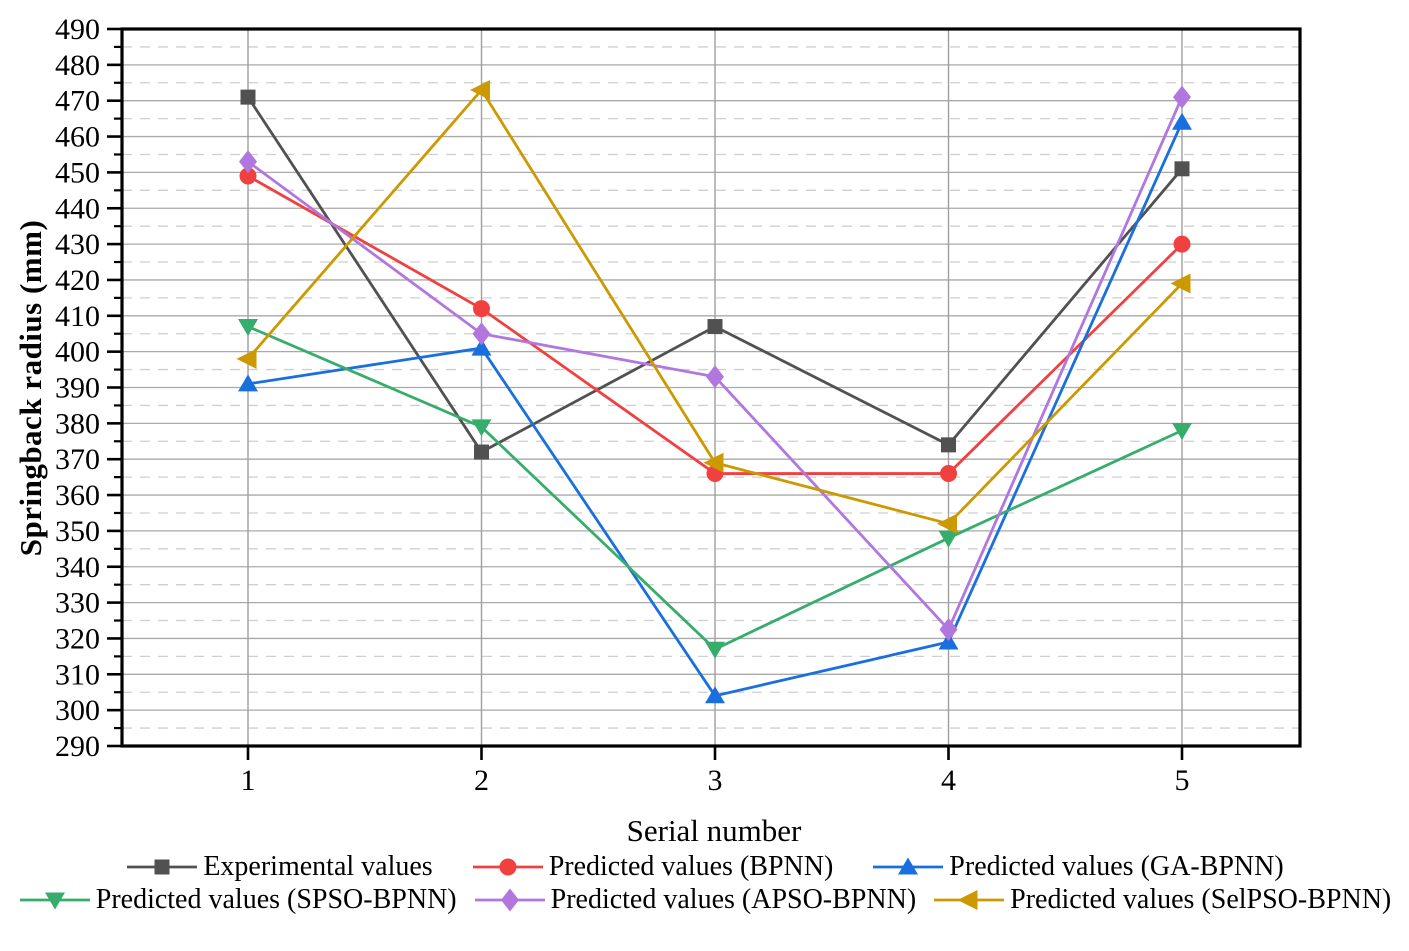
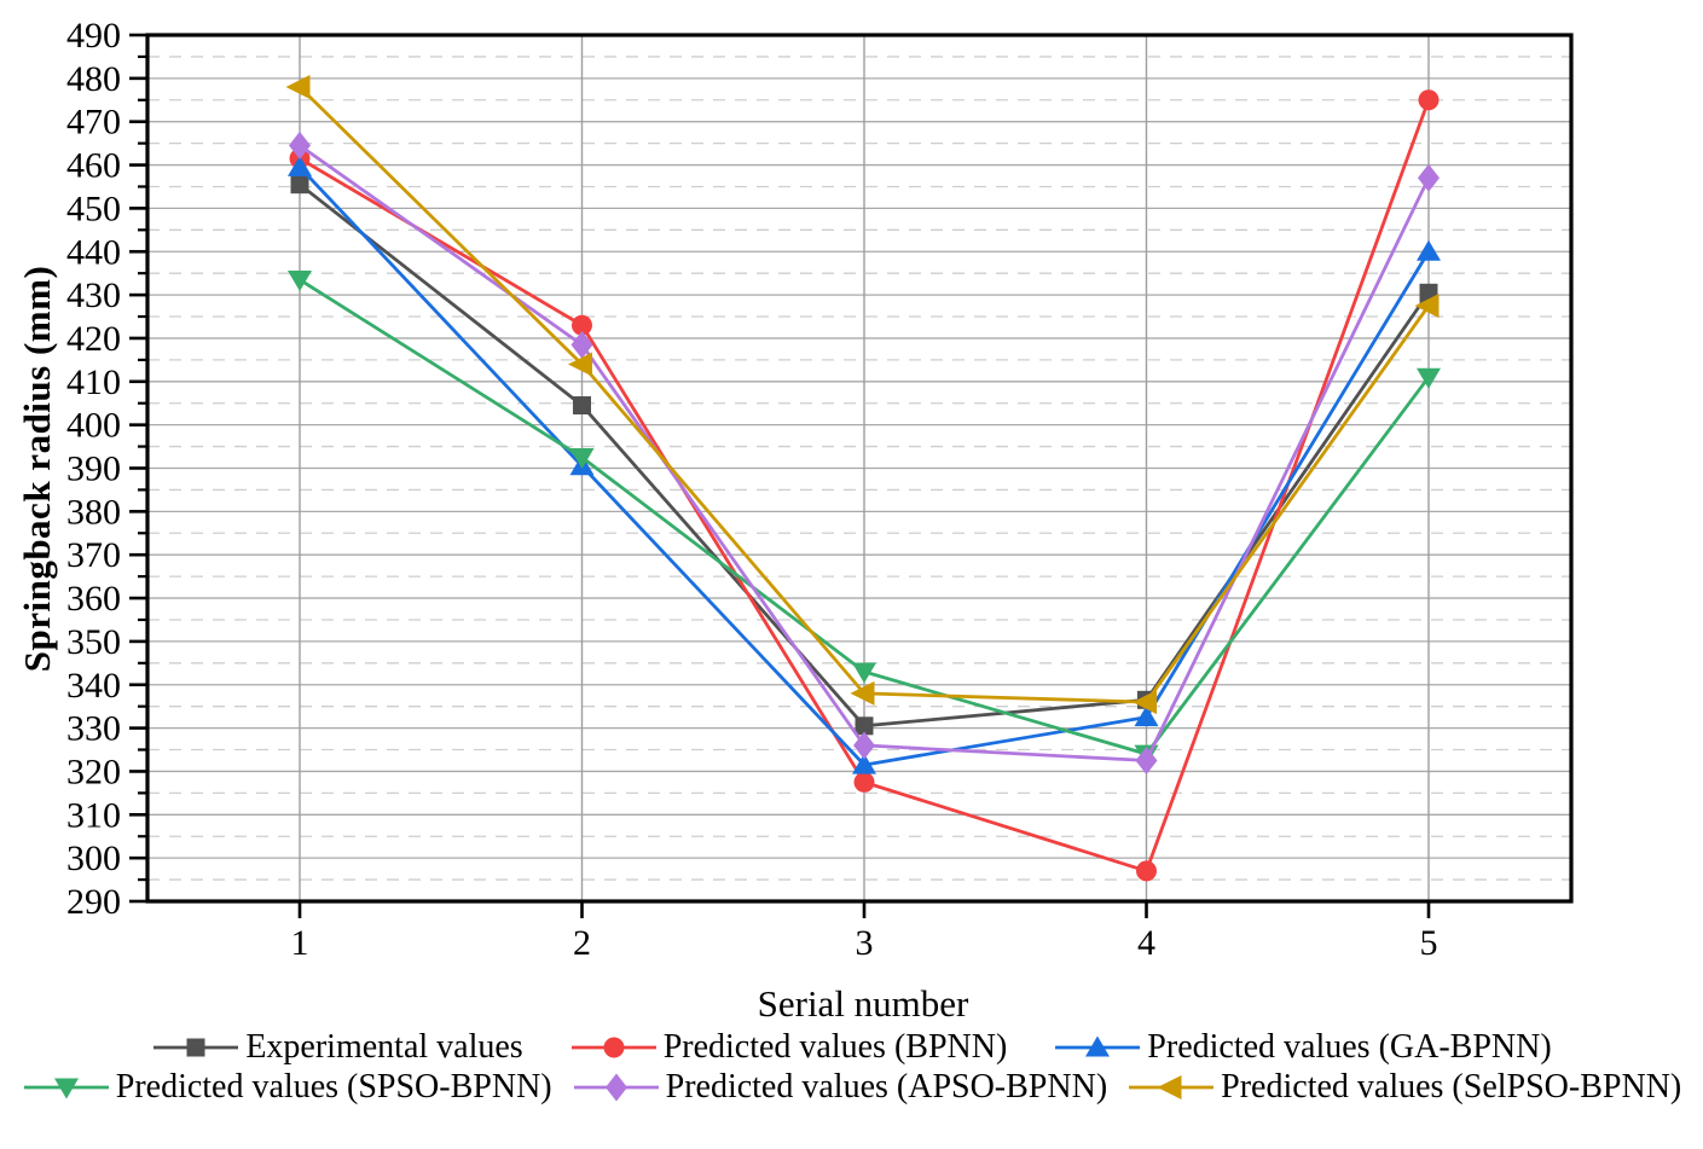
Experimental values/1: 471 -> 456
Predicted values (BPNN)/1: 449 -> 462
Predicted values (GA-BPNN)/1: 391 -> 460
Predicted values (SPSO-BPNN)/1: 407 -> 434
Predicted values (APSO-BPNN)/1: 453 -> 464
Predicted values (SelPSO-BPNN)/1: 398 -> 478
Experimental values/2: 372 -> 404
Predicted values (BPNN)/2: 412 -> 423
Predicted values (GA-BPNN)/2: 401 -> 390
Predicted values (SPSO-BPNN)/2: 379 -> 392
Predicted values (APSO-BPNN)/2: 405 -> 418
Predicted values (SelPSO-BPNN)/2: 473 -> 414
Experimental values/3: 407 -> 330
Predicted values (BPNN)/3: 366 -> 318
Predicted values (GA-BPNN)/3: 304 -> 322
Predicted values (SPSO-BPNN)/3: 317 -> 343
Predicted values (APSO-BPNN)/3: 393 -> 326
Predicted values (SelPSO-BPNN)/3: 369 -> 338
Experimental values/4: 374 -> 336
Predicted values (BPNN)/4: 366 -> 297
Predicted values (GA-BPNN)/4: 319 -> 332
Predicted values (SPSO-BPNN)/4: 348 -> 324
Predicted values (SelPSO-BPNN)/4: 352 -> 336
Experimental values/5: 451 -> 430
Predicted values (BPNN)/5: 430 -> 475
Predicted values (GA-BPNN)/5: 464 -> 440
Predicted values (SPSO-BPNN)/5: 378 -> 411
Predicted values (APSO-BPNN)/5: 471 -> 457
Predicted values (SelPSO-BPNN)/5: 419 -> 428
